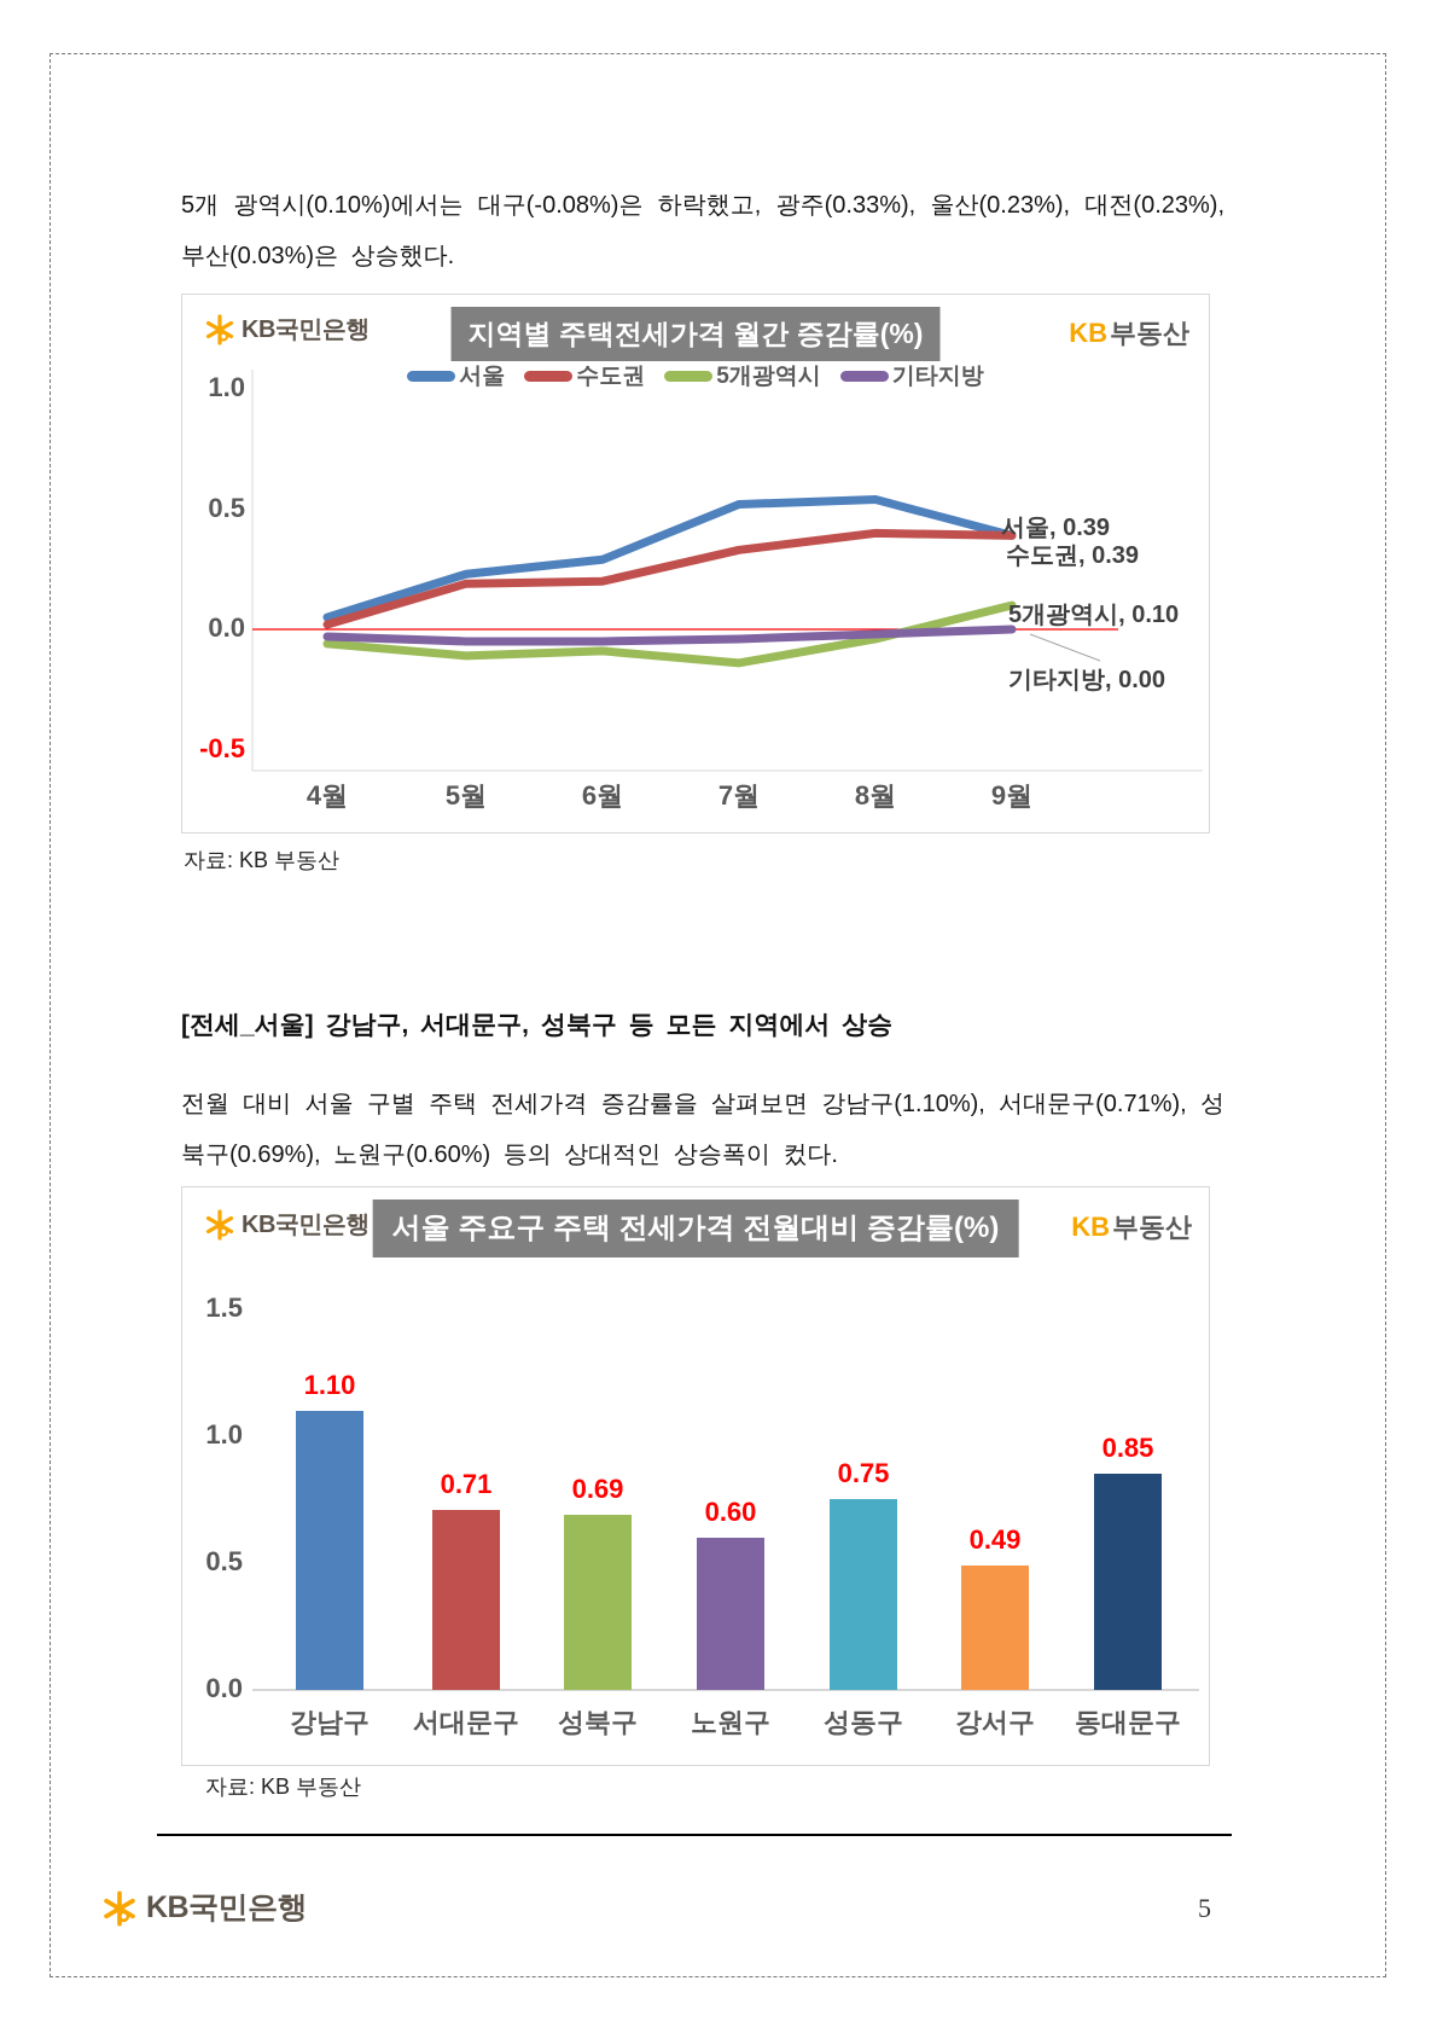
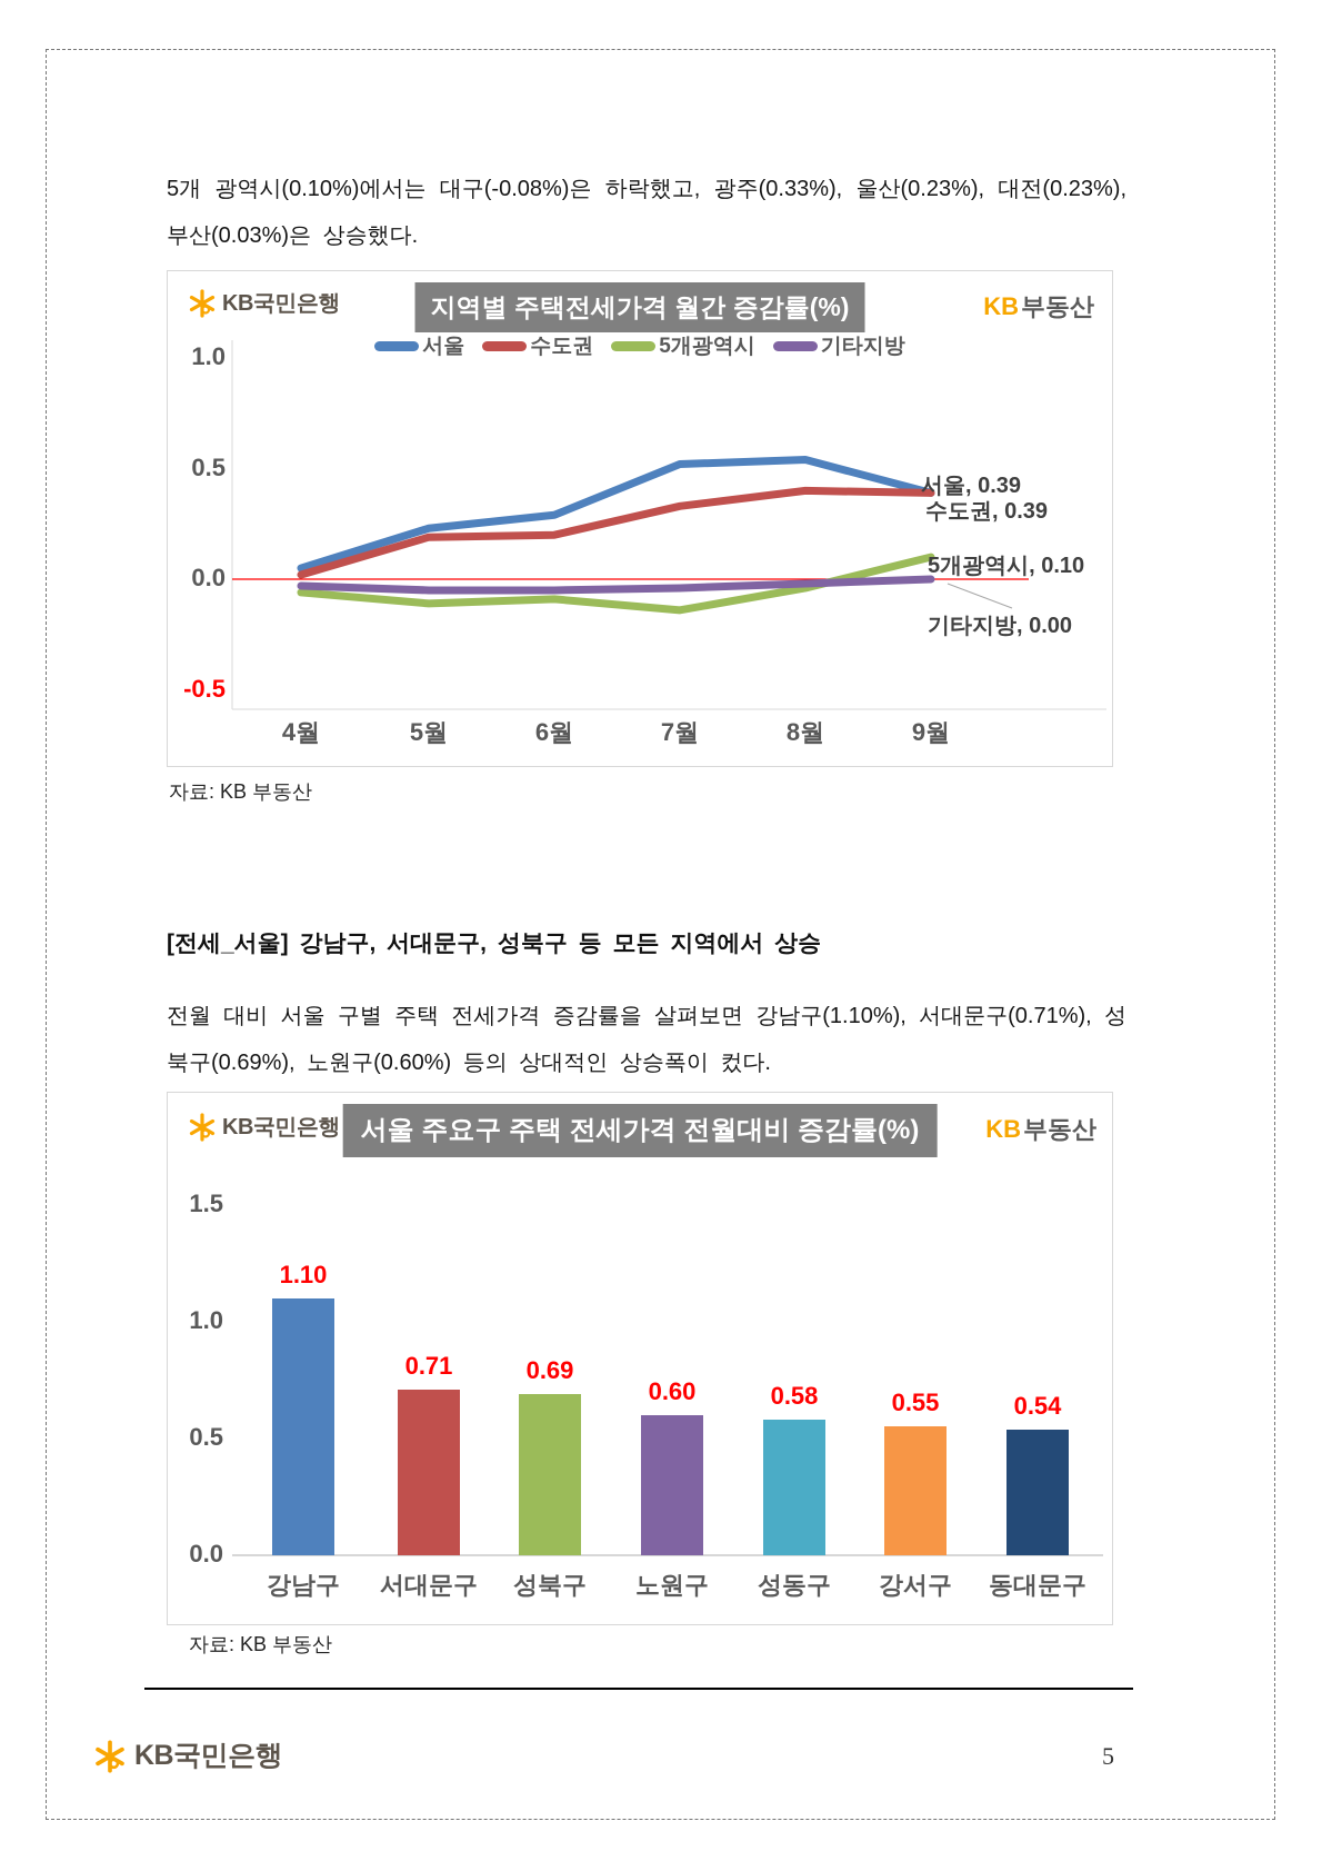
서울 주요구 주택 전세가격 전월대비 증감률(%)/성동구: 0.75 -> 0.58
서울 주요구 주택 전세가격 전월대비 증감률(%)/강서구: 0.49 -> 0.55
서울 주요구 주택 전세가격 전월대비 증감률(%)/동대문구: 0.85 -> 0.54
